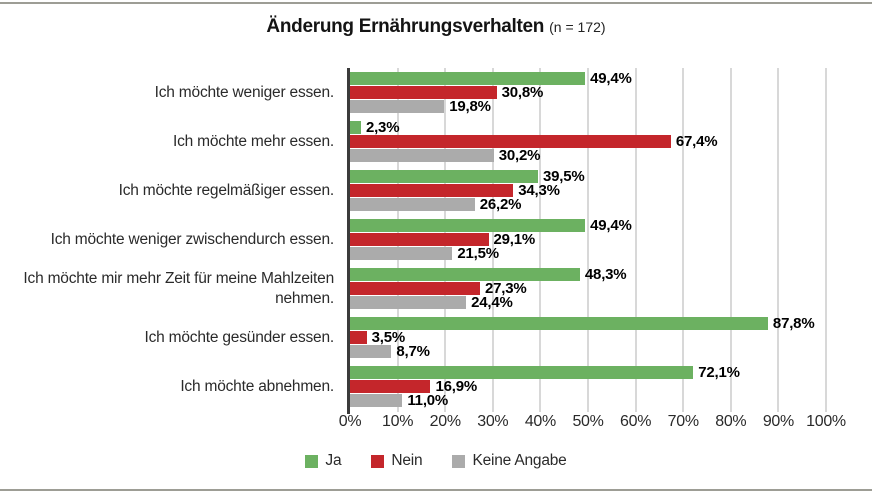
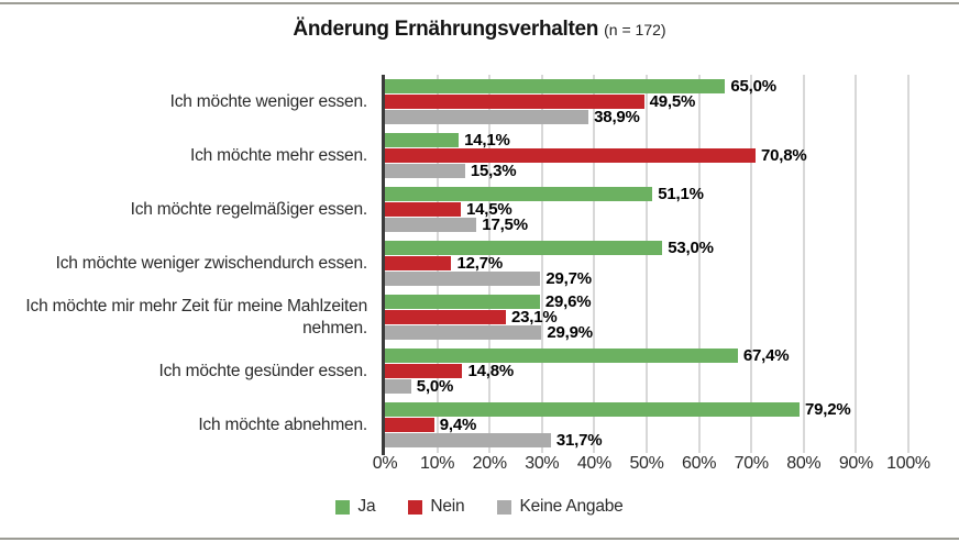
Ja/Ich möchte weniger essen.: 49,4% -> 65,0%
Nein/Ich möchte weniger essen.: 30,8% -> 49,5%
Keine Angabe/Ich möchte weniger essen.: 19,8% -> 38,9%
Ja/Ich möchte mehr essen.: 2,3% -> 14,1%
Nein/Ich möchte mehr essen.: 67,4% -> 70,8%
Keine Angabe/Ich möchte mehr essen.: 30,2% -> 15,3%
Ja/Ich möchte regelmäßiger essen.: 39,5% -> 51,1%
Nein/Ich möchte regelmäßiger essen.: 34,3% -> 14,5%
Keine Angabe/Ich möchte regelmäßiger essen.: 26,2% -> 17,5%
Ja/Ich möchte weniger zwischendurch essen.: 49,4% -> 53,0%
Nein/Ich möchte weniger zwischendurch essen.: 29,1% -> 12,7%
Keine Angabe/Ich möchte weniger zwischendurch essen.: 21,5% -> 29,7%
Ja/Ich möchte mir mehr Zeit für meine Mahlzeiten nehmen.: 48,3% -> 29,6%
Nein/Ich möchte mir mehr Zeit für meine Mahlzeiten nehmen.: 27,3% -> 23,1%
Keine Angabe/Ich möchte mir mehr Zeit für meine Mahlzeiten nehmen.: 24,4% -> 29,9%
Ja/Ich möchte gesünder essen.: 87,8% -> 67,4%
Nein/Ich möchte gesünder essen.: 3,5% -> 14,8%
Keine Angabe/Ich möchte gesünder essen.: 8,7% -> 5,0%
Ja/Ich möchte abnehmen.: 72,1% -> 79,2%
Nein/Ich möchte abnehmen.: 16,9% -> 9,4%
Keine Angabe/Ich möchte abnehmen.: 11,0% -> 31,7%
